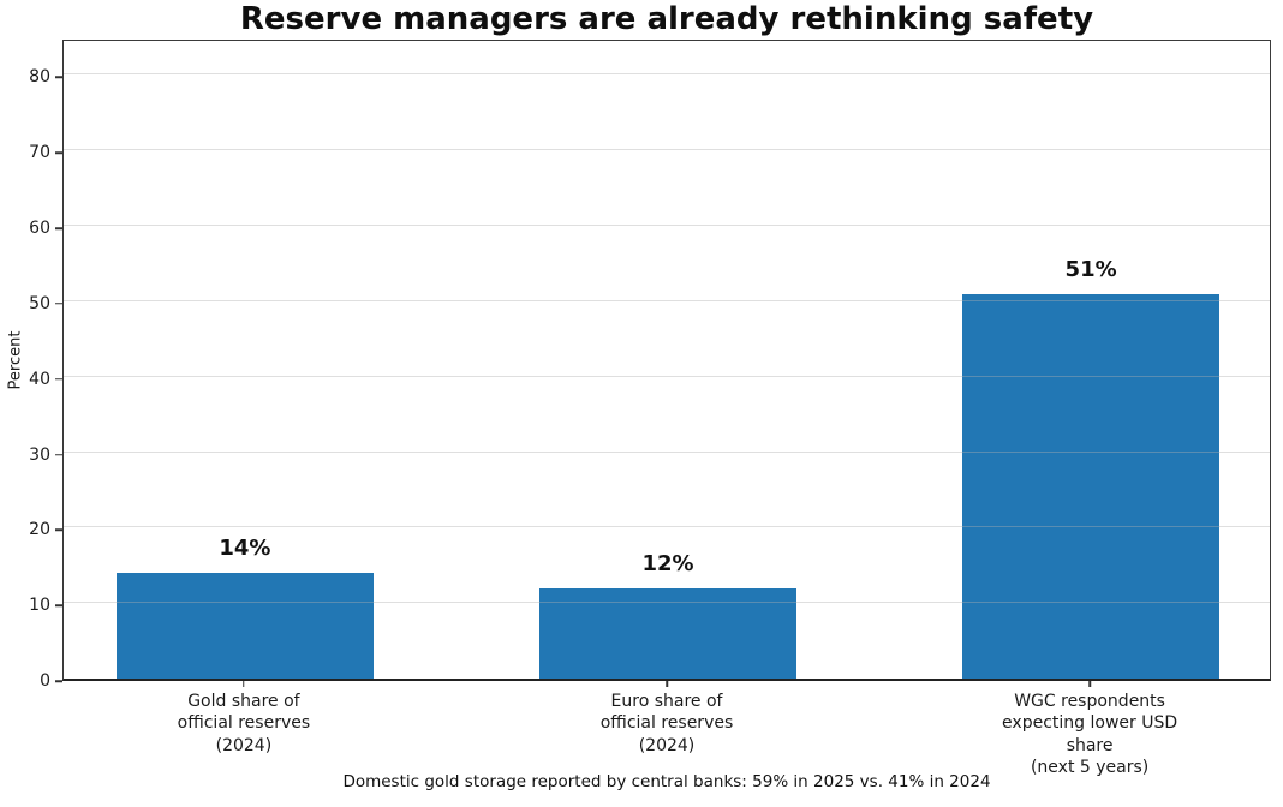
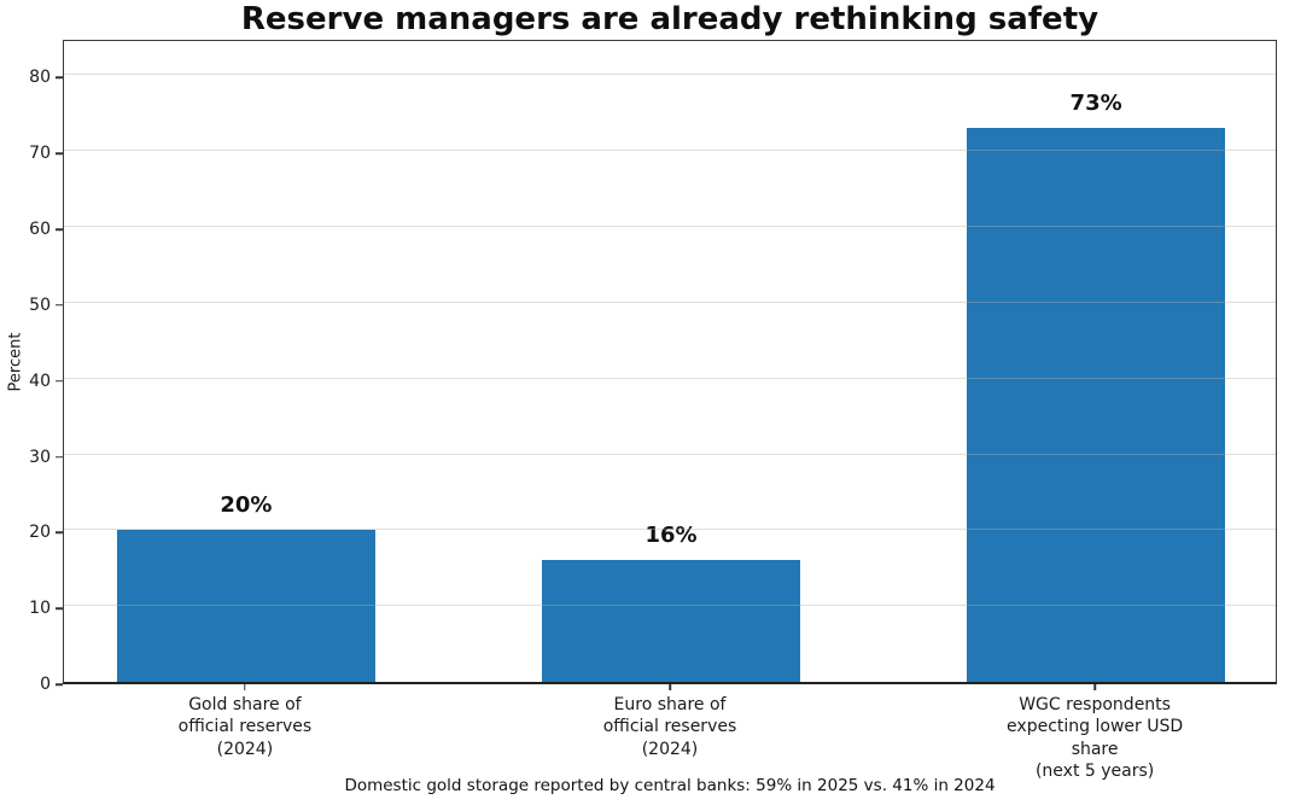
Gold share of official reserves (2024): 14% -> 20%
Euro share of official reserves (2024): 12% -> 16%
WGC respondents expecting lower USD share (next 5 years): 51% -> 73%
